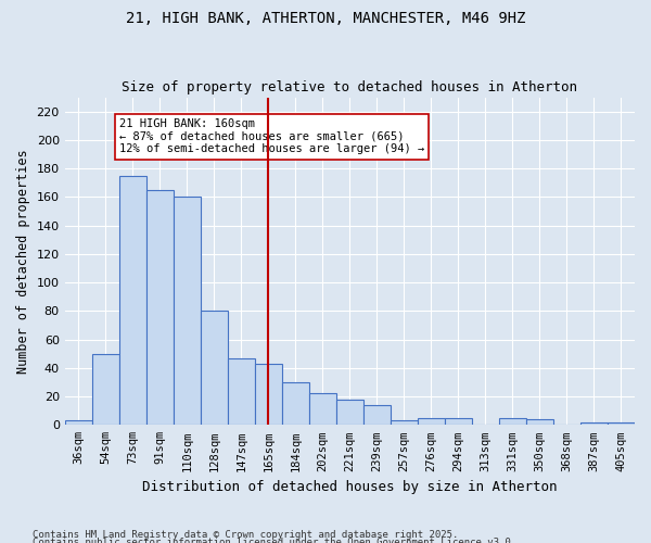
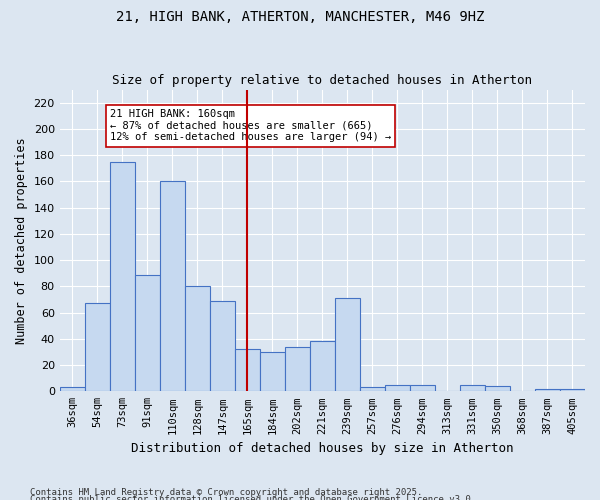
54sqm: 50 -> 67
91sqm: 165 -> 89
147sqm: 47 -> 69
165sqm: 43 -> 32
202sqm: 22 -> 34
221sqm: 18 -> 38
239sqm: 14 -> 71
